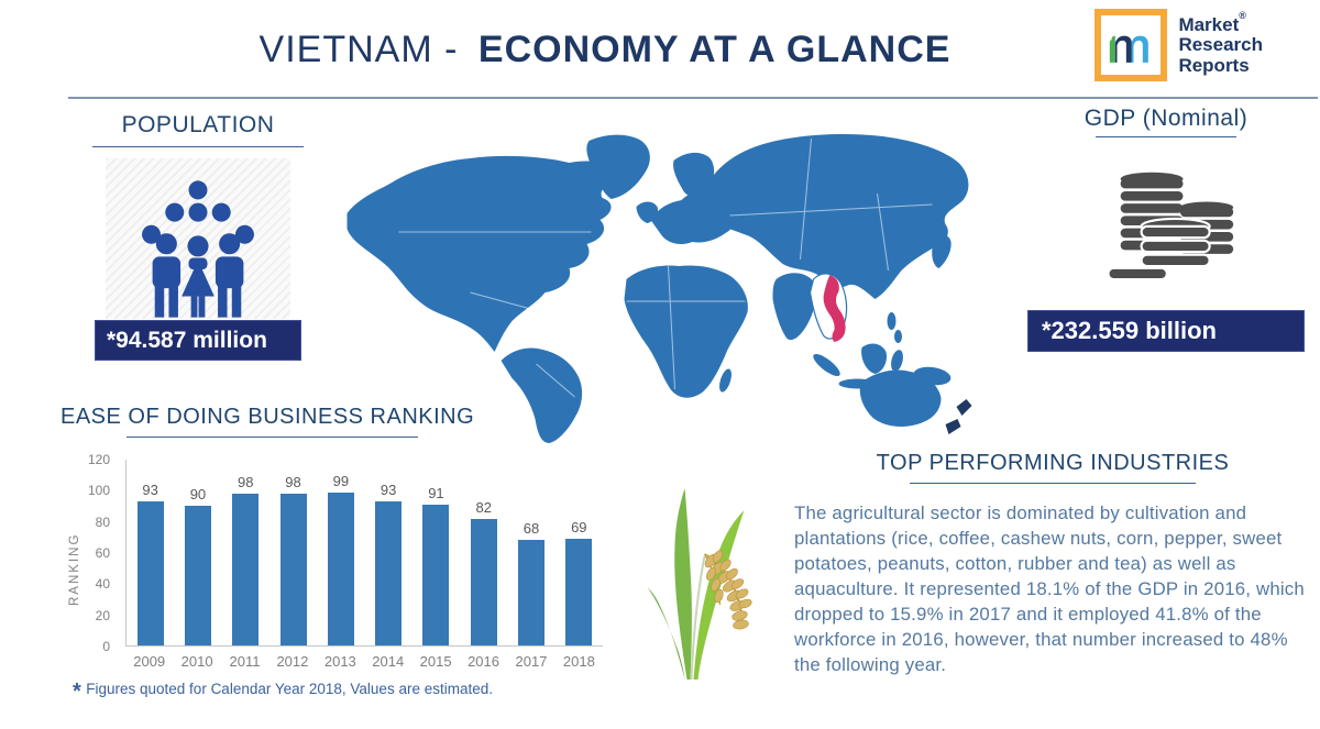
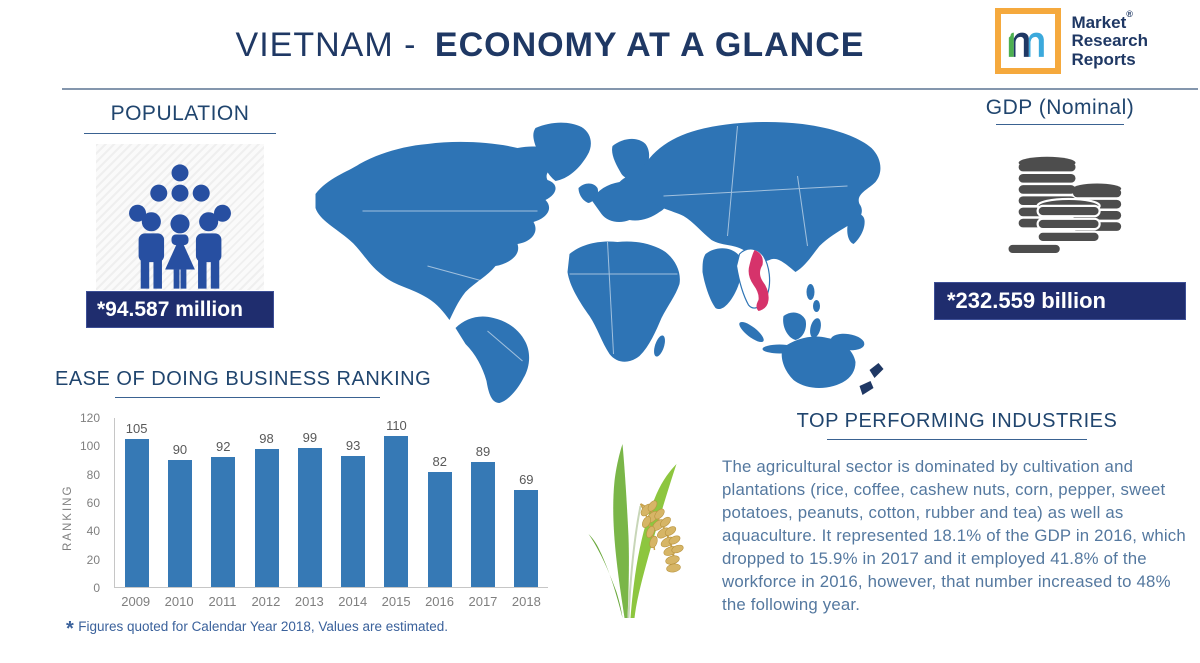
2009: 93 -> 105
2011: 98 -> 92
2015: 91 -> 110
2017: 68 -> 89
